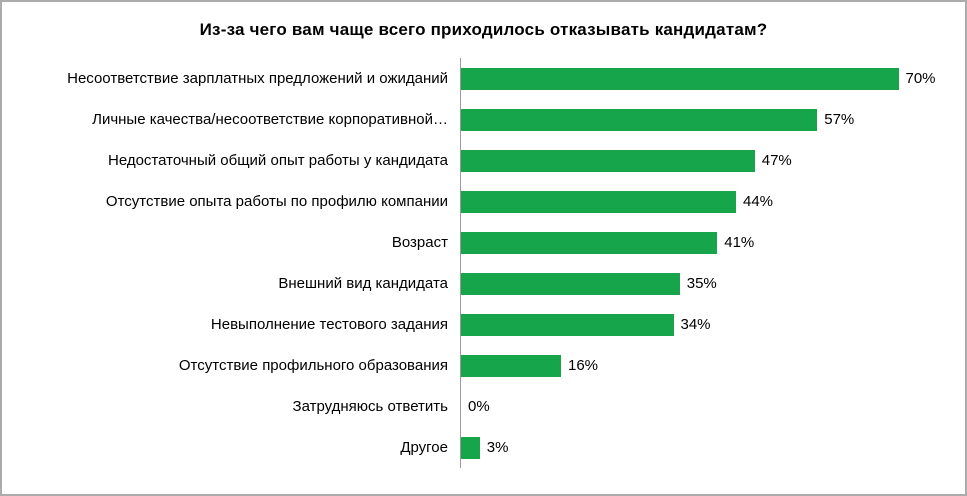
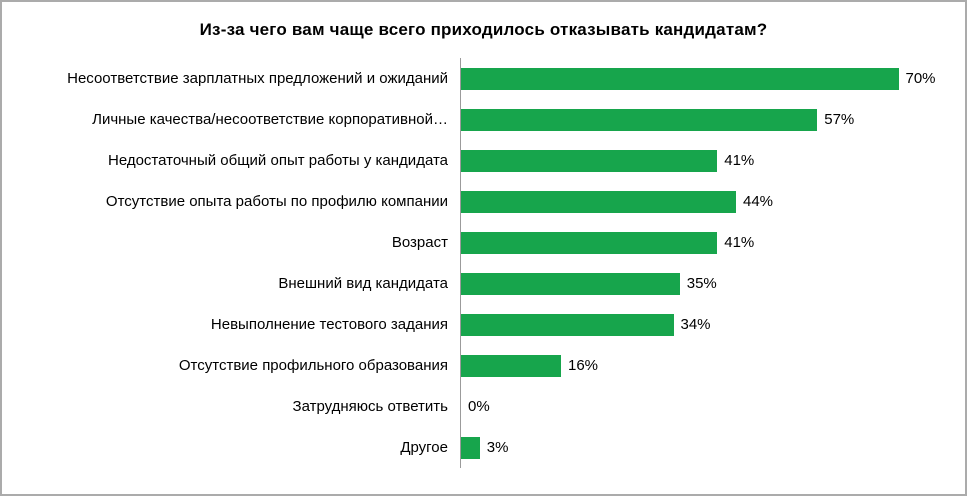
Недостаточный общий опыт работы у кандидата: 47% -> 41%
